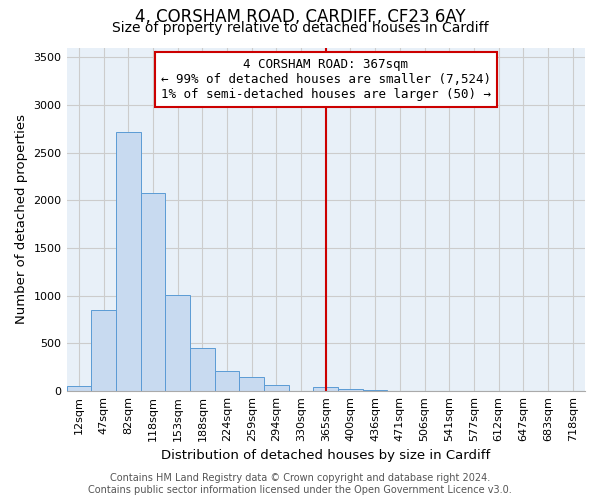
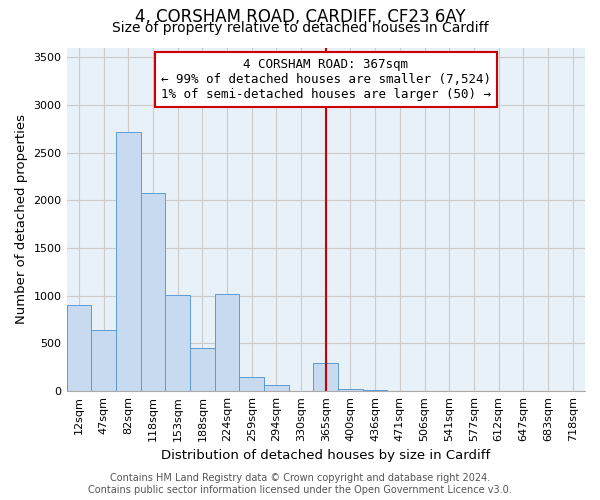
12sqm: 60 -> 900
47sqm: 850 -> 640
224sqm: 210 -> 1020
365sqm: 40 -> 300
